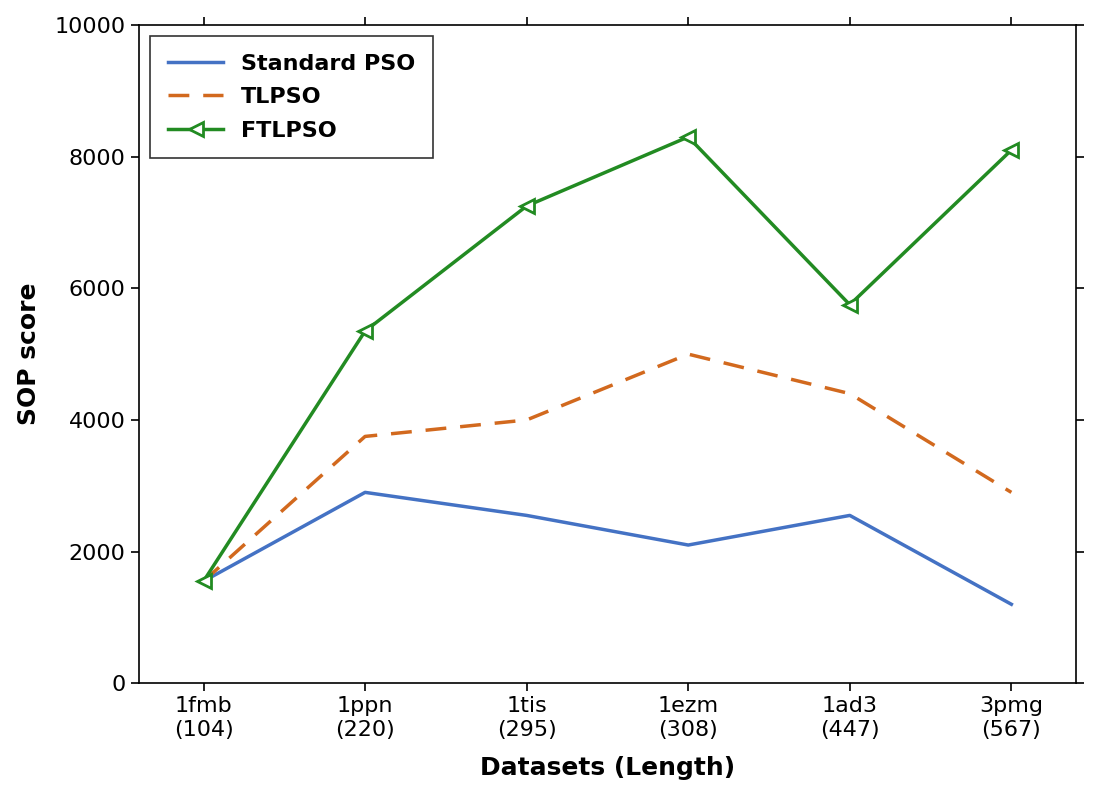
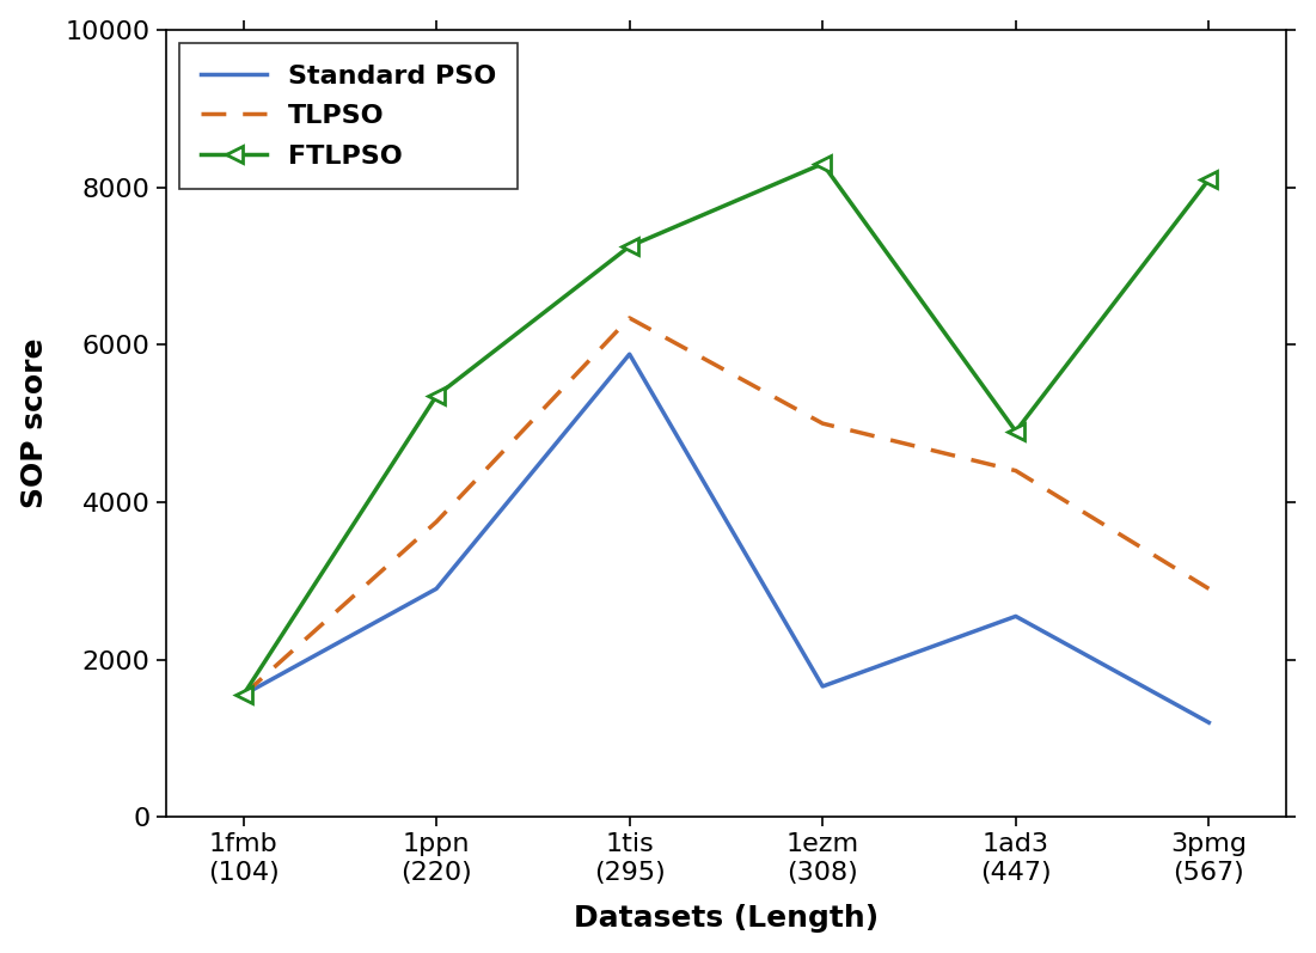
Standard PSO/1tis (295): 2550 -> 5880
TLPSO/1tis (295): 4000 -> 6340
Standard PSO/1ezm (308): 2100 -> 1660
FTLPSO/1ad3 (447): 5750 -> 4900
